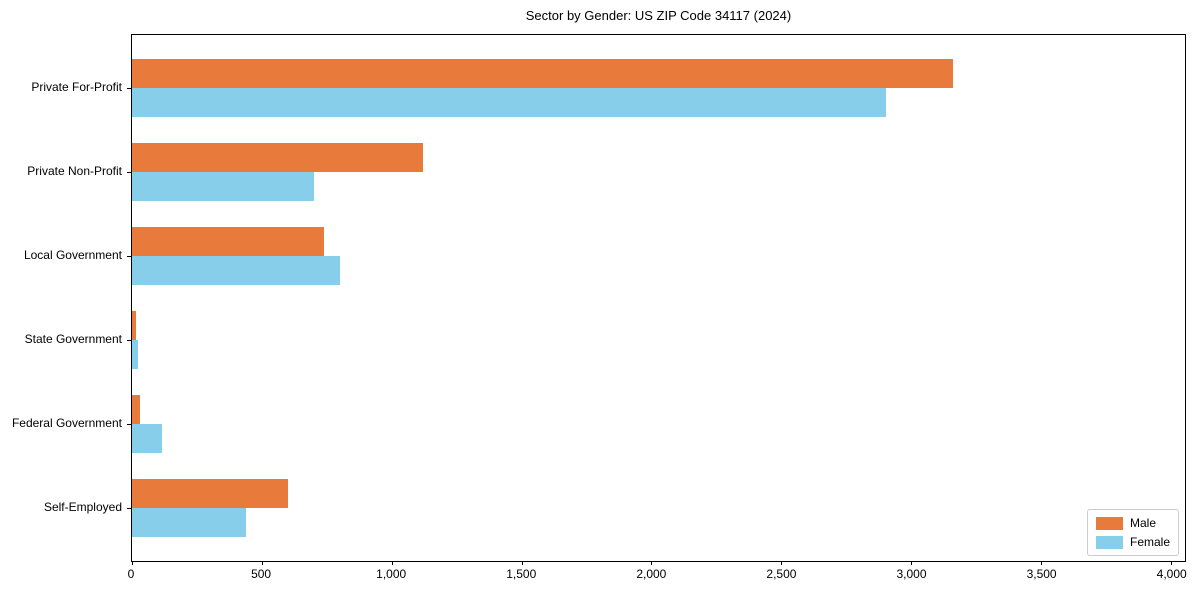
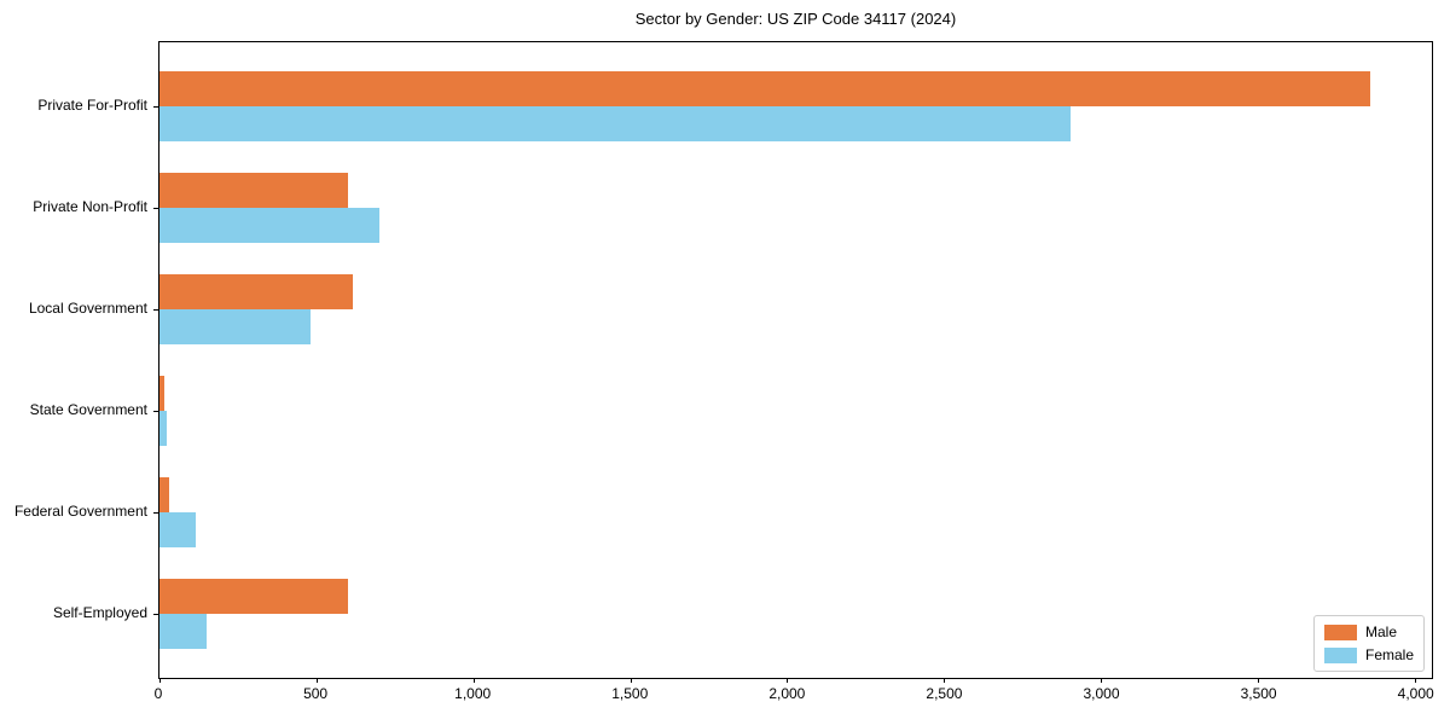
Male/Private For-Profit: 3160 -> 3860
Male/Private Non-Profit: 1120 -> 600
Male/Local Government: 740 -> 620
Female/Local Government: 800 -> 480
Female/Self-Employed: 440 -> 150
